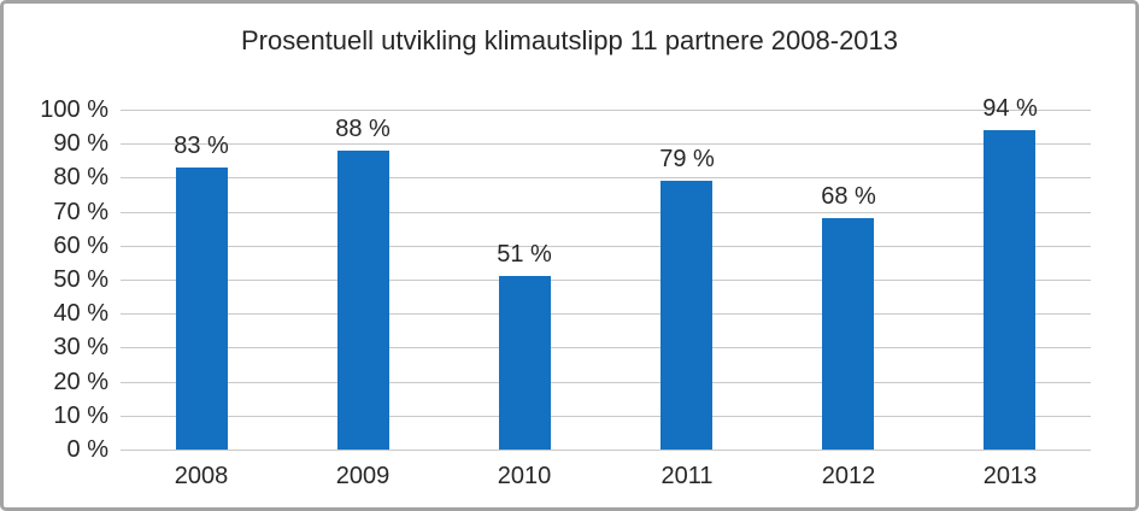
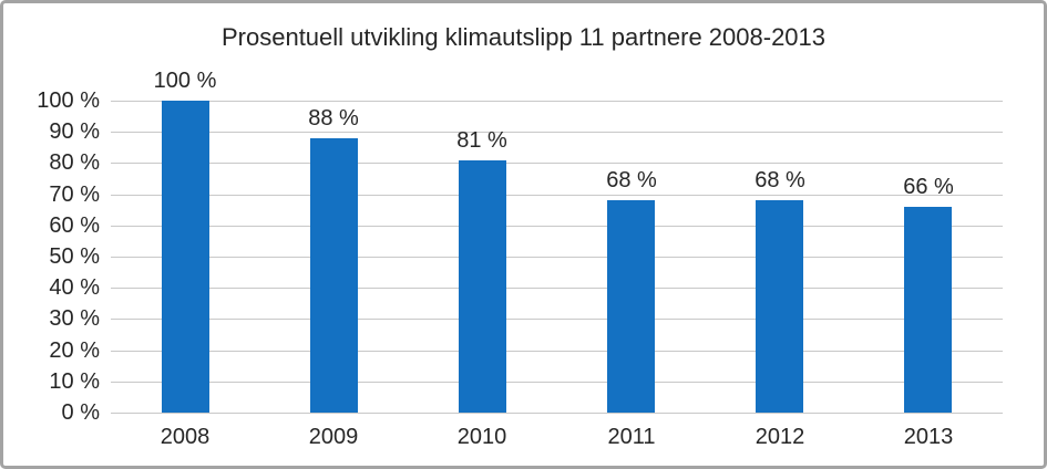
2008: 83 -> 100
2010: 51 -> 81
2011: 79 -> 68
2013: 94 -> 66
